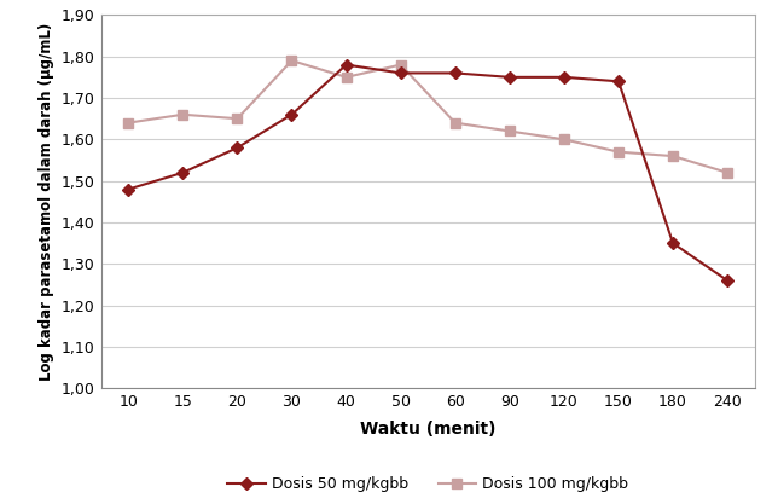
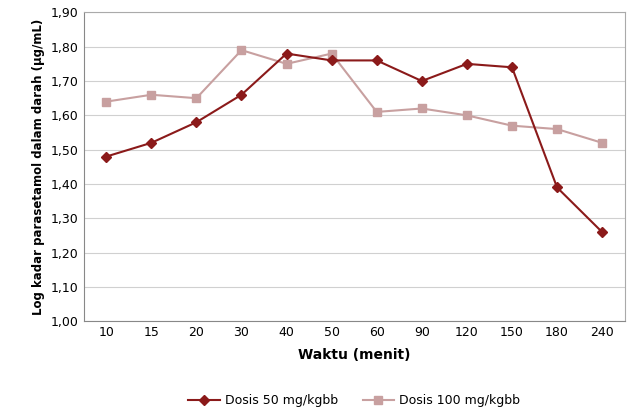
Dosis 100 mg/kgbb/60: 1,64 -> 1,61
Dosis 50 mg/kgbb/90: 1,75 -> 1,70
Dosis 50 mg/kgbb/180: 1,35 -> 1,39
